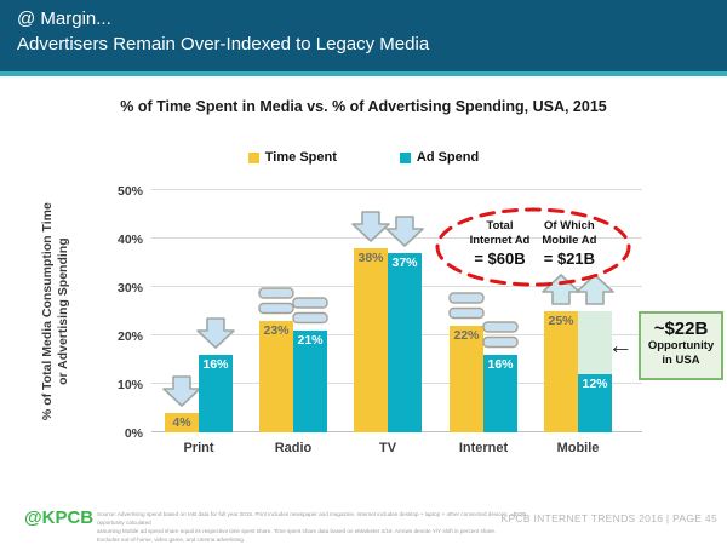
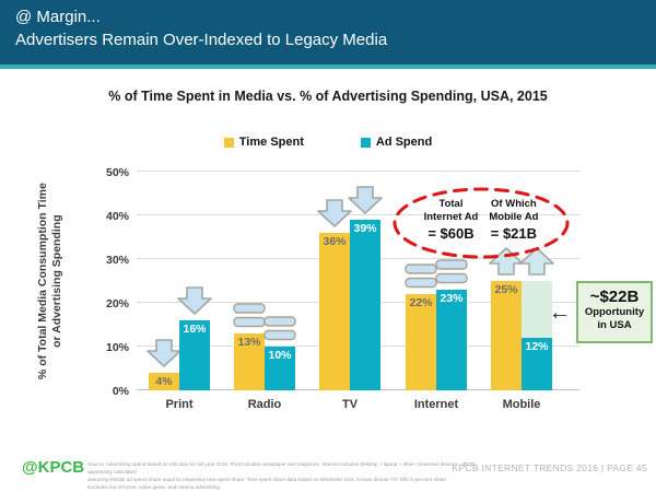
Time Spent/Radio: 23% -> 13%
Ad Spend/Radio: 21% -> 10%
Time Spent/TV: 38% -> 36%
Ad Spend/TV: 37% -> 39%
Ad Spend/Internet: 16% -> 23%
